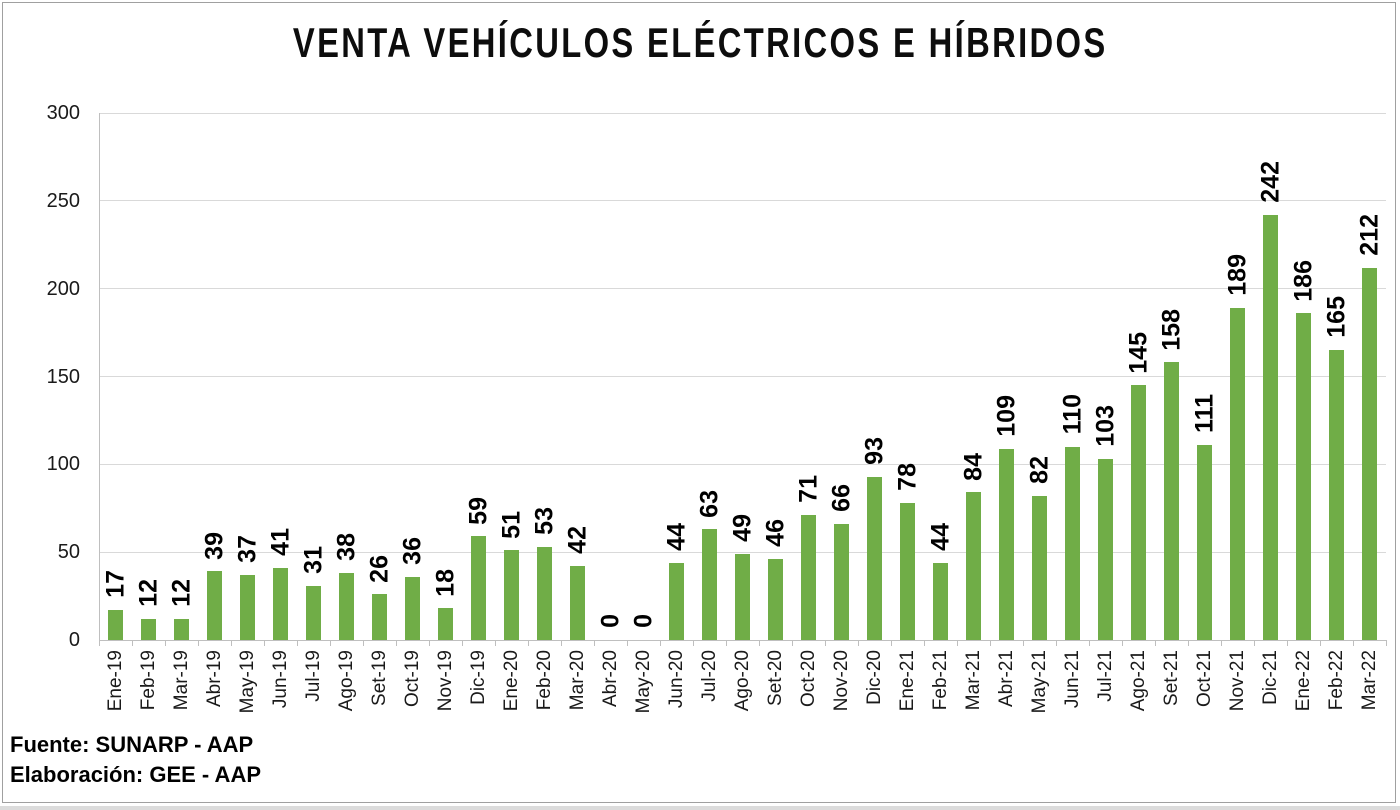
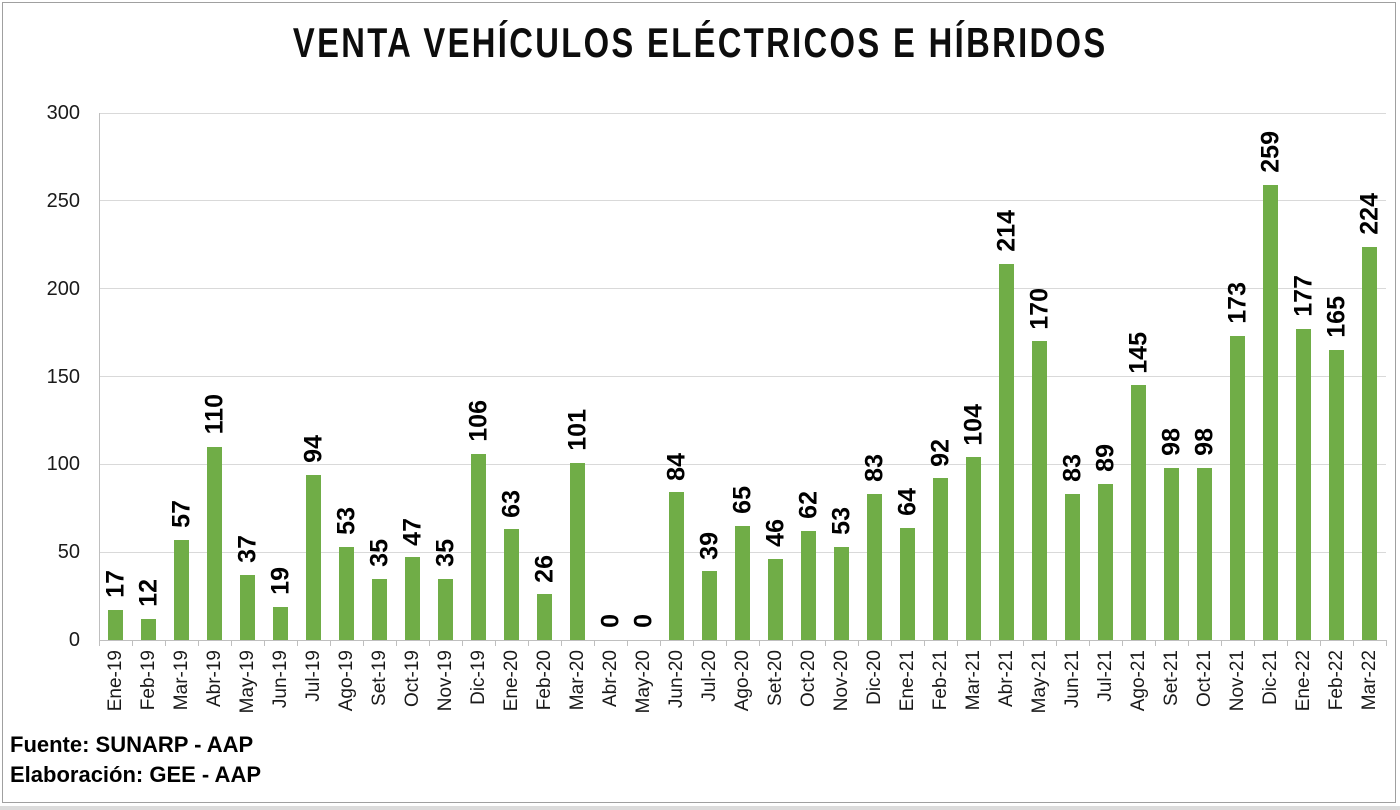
Mar-19: 12 -> 57
Abr-19: 39 -> 110
Jun-19: 41 -> 19
Jul-19: 31 -> 94
Ago-19: 38 -> 53
Set-19: 26 -> 35
Oct-19: 36 -> 47
Nov-19: 18 -> 35
Dic-19: 59 -> 106
Ene-20: 51 -> 63
Feb-20: 53 -> 26
Mar-20: 42 -> 101
Jun-20: 44 -> 84
Jul-20: 63 -> 39
Ago-20: 49 -> 65
Oct-20: 71 -> 62
Nov-20: 66 -> 53
Dic-20: 93 -> 83
Ene-21: 78 -> 64
Feb-21: 44 -> 92
Mar-21: 84 -> 104
Abr-21: 109 -> 214
May-21: 82 -> 170
Jun-21: 110 -> 83
Jul-21: 103 -> 89
Set-21: 158 -> 98
Oct-21: 111 -> 98
Nov-21: 189 -> 173
Dic-21: 242 -> 259
Ene-22: 186 -> 177
Mar-22: 212 -> 224
